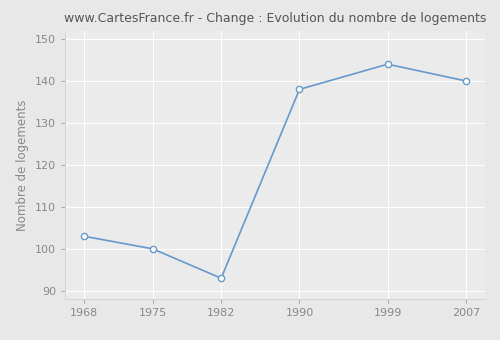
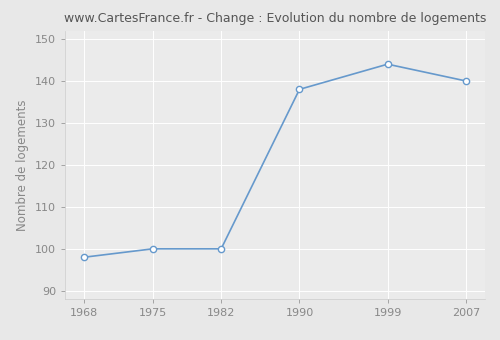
1968: 103 -> 98
1982: 93 -> 100
